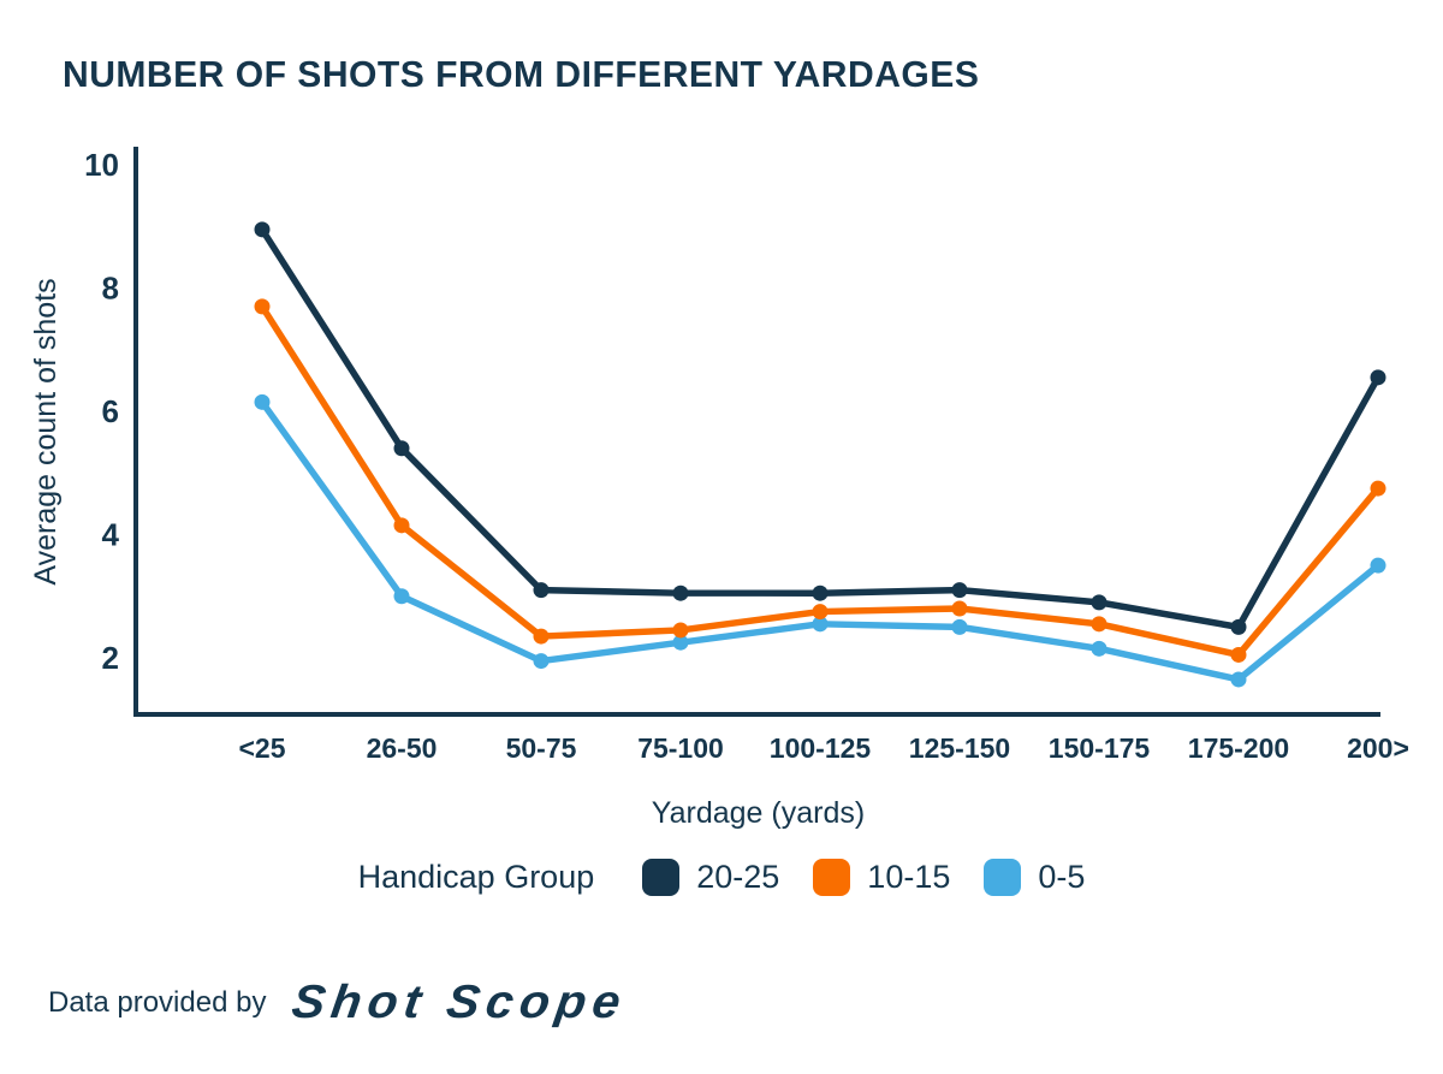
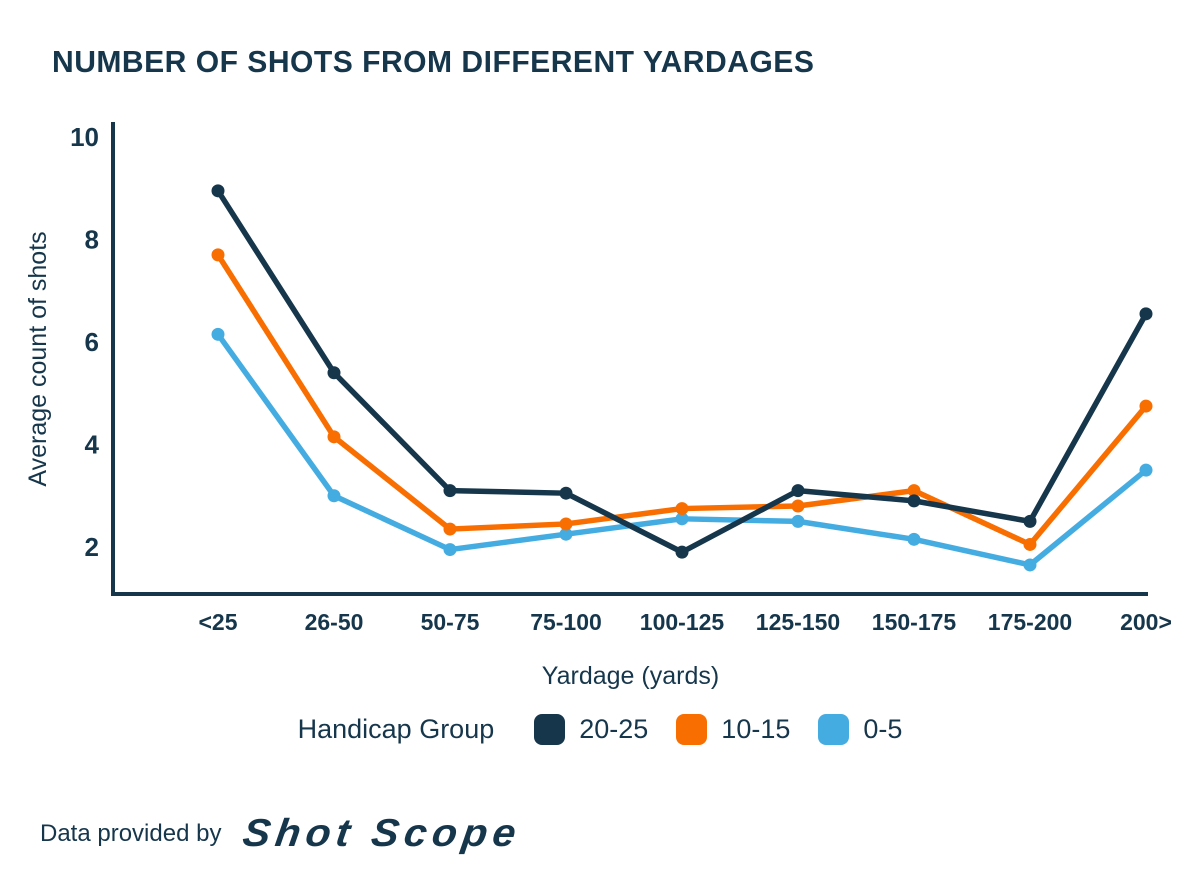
20-25/100-125: 3.0 -> 1.9
10-15/150-175: 2.5 -> 3.1
